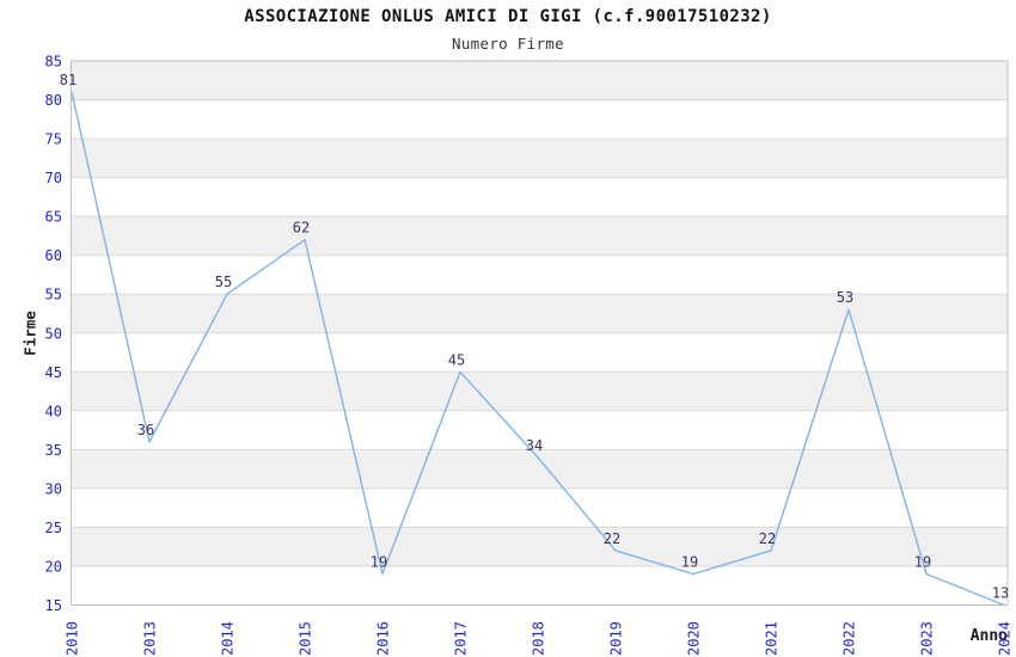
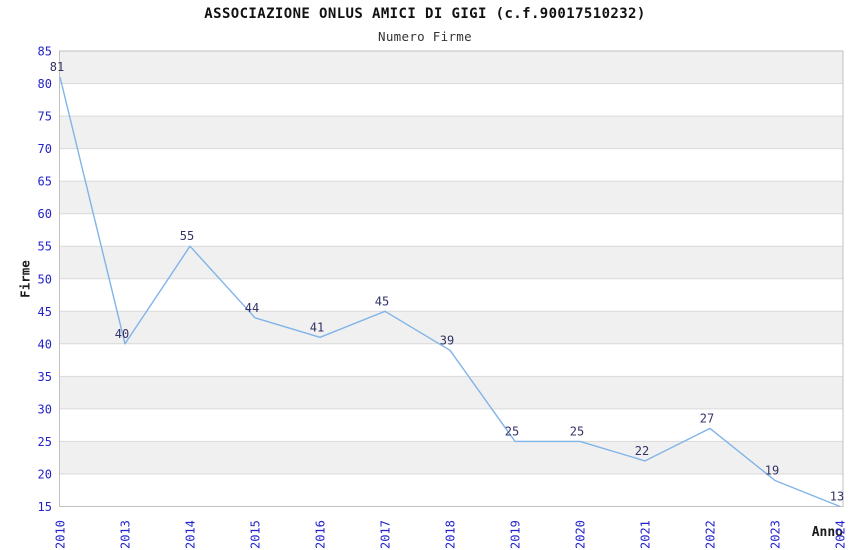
2013: 36 -> 40
2015: 62 -> 44
2016: 19 -> 41
2018: 34 -> 39
2019: 22 -> 25
2020: 19 -> 25
2022: 53 -> 27
